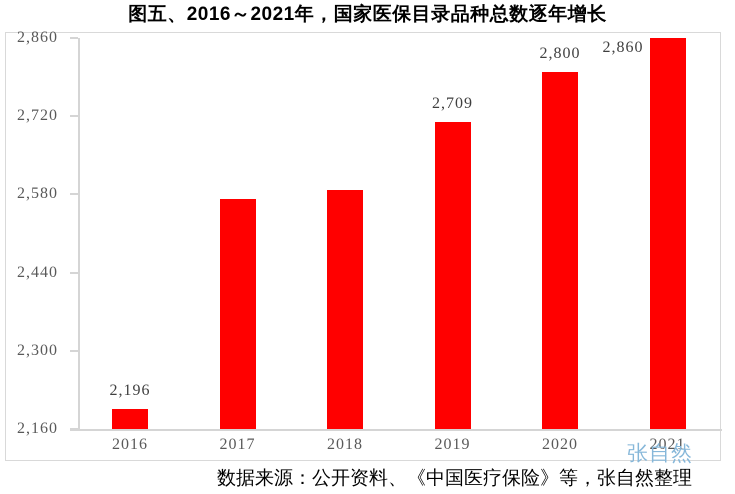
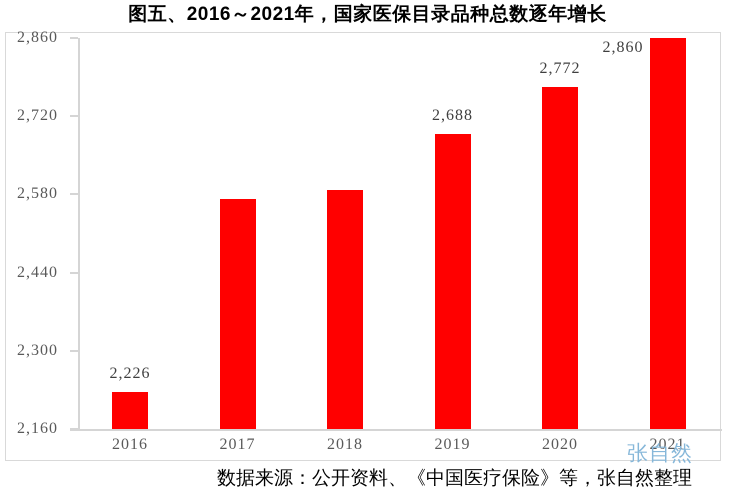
2016: 2,196 -> 2,226
2019: 2,709 -> 2,688
2020: 2,800 -> 2,772
